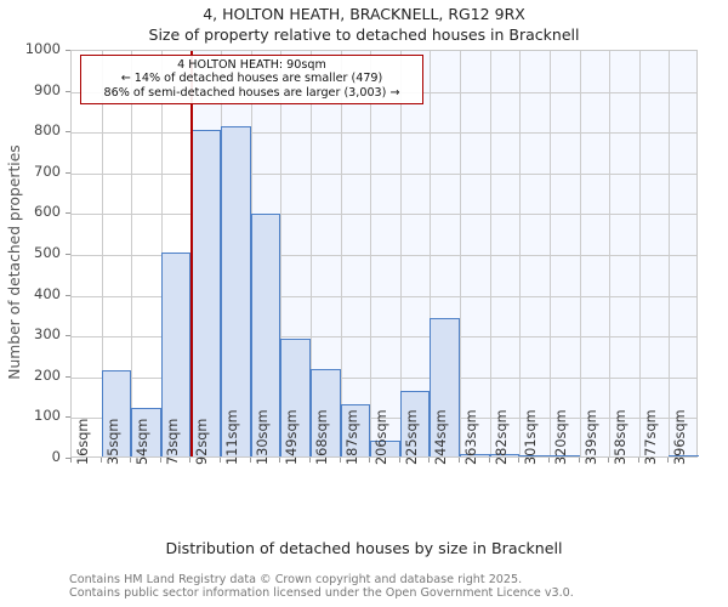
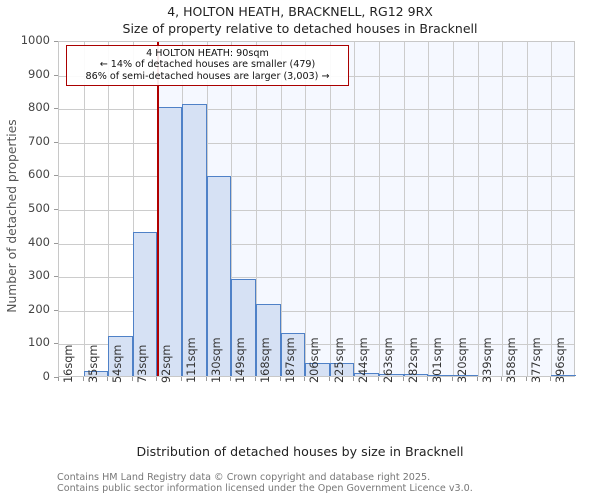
35sqm: 210 -> 20
73sqm: 500 -> 430
225sqm: 160 -> 40
244sqm: 340 -> 10
